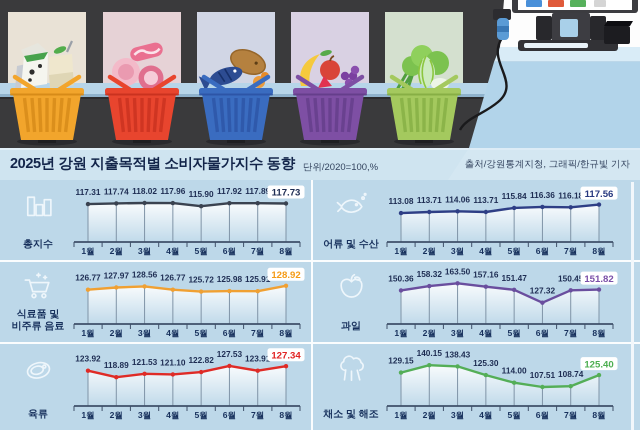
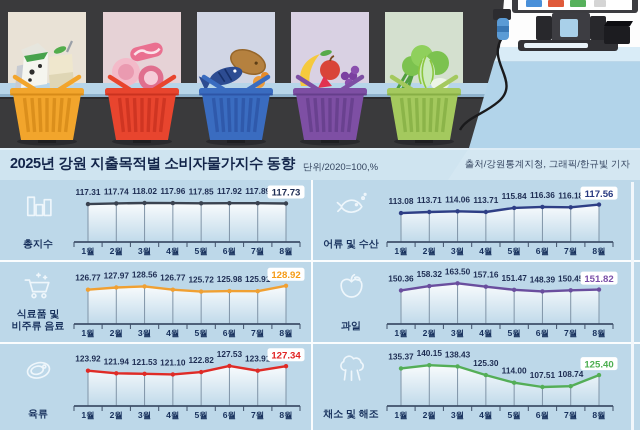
총지수/5월: 115.90 -> 117.85
과일/6월: 127.32 -> 148.39
육류/2월: 118.89 -> 121.94
채소 및 해조/1월: 129.15 -> 135.37
